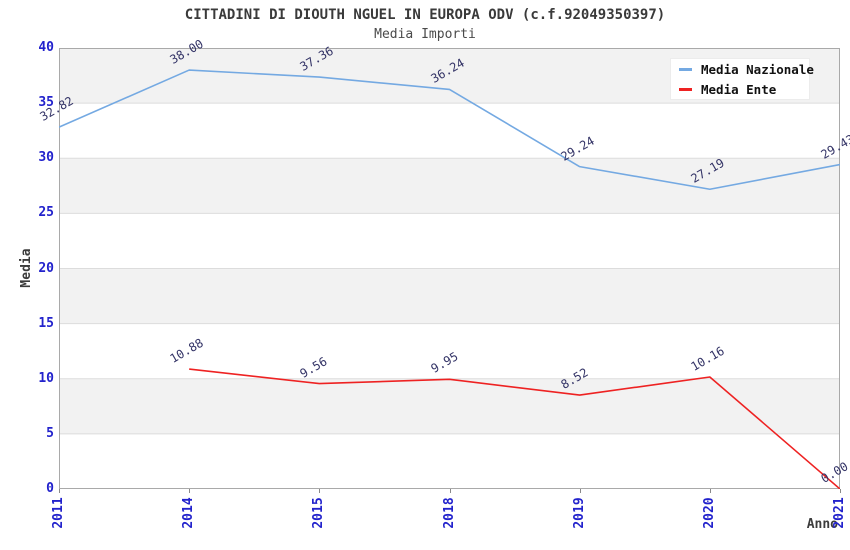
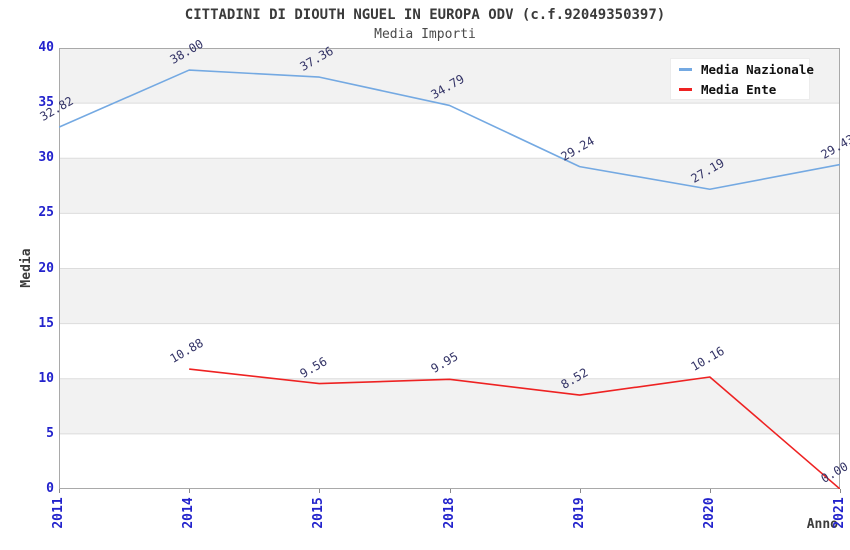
Media Nazionale/2018: 36.24 -> 34.79
